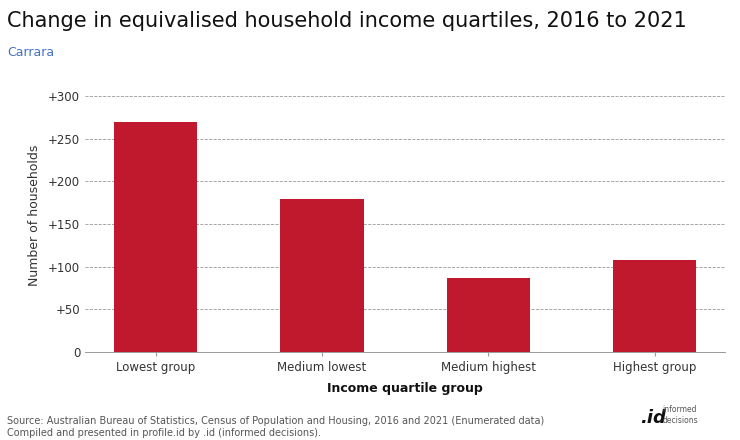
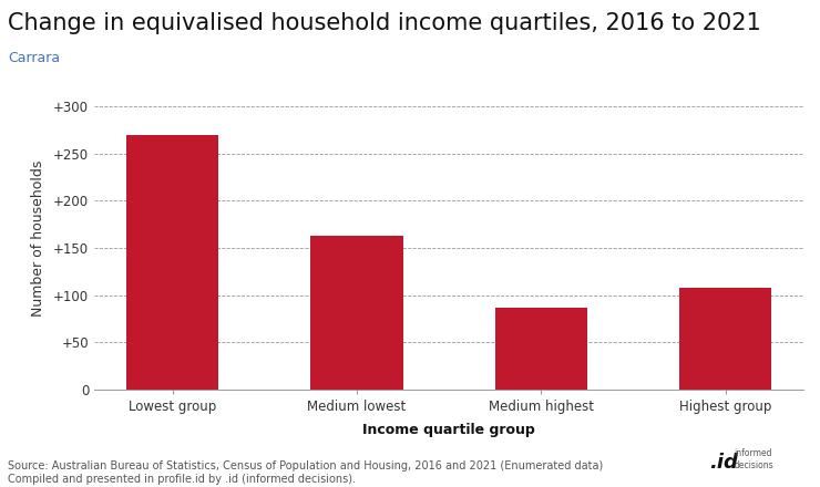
Medium lowest: 180 -> 163
